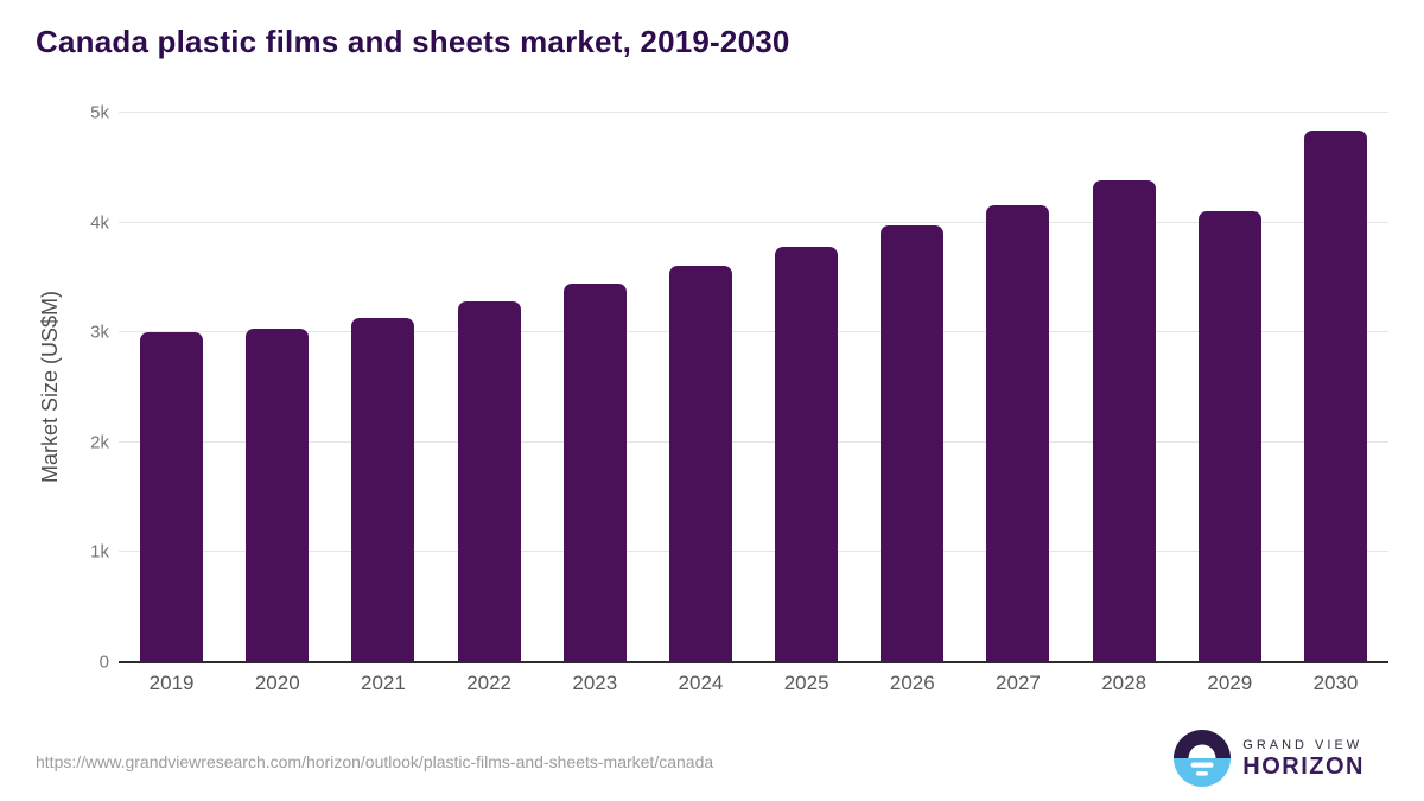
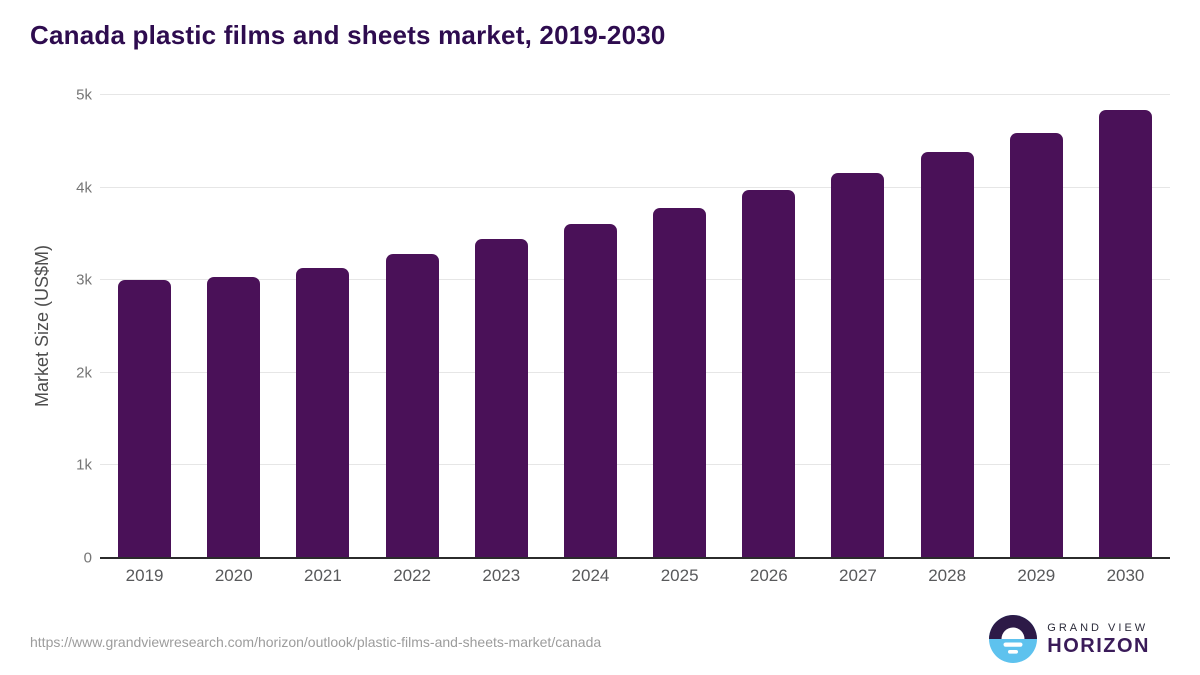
2029: 4.1k -> 4.6k
